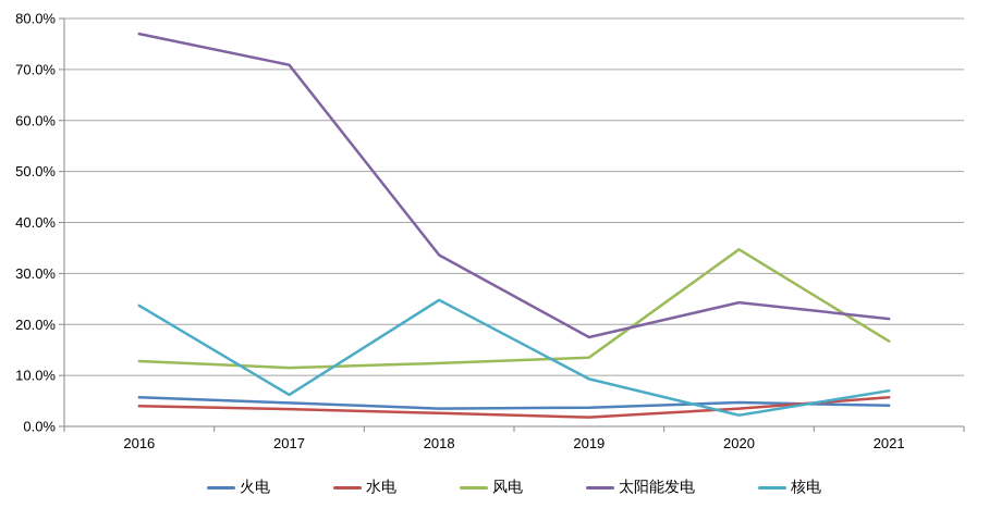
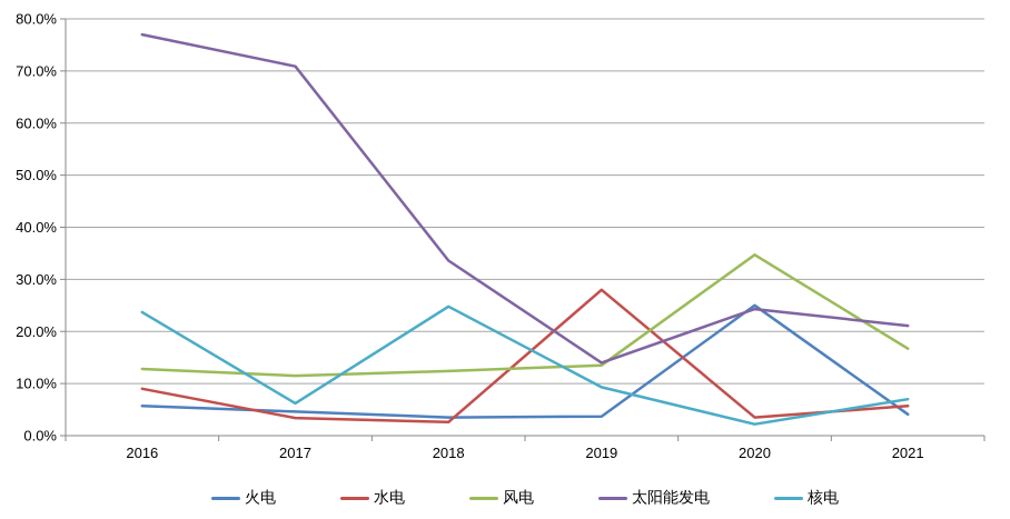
水电/2016: 4% -> 9%
水电/2019: 2% -> 28%
太阳能发电/2019: 18% -> 14%
火电/2020: 5% -> 25%
